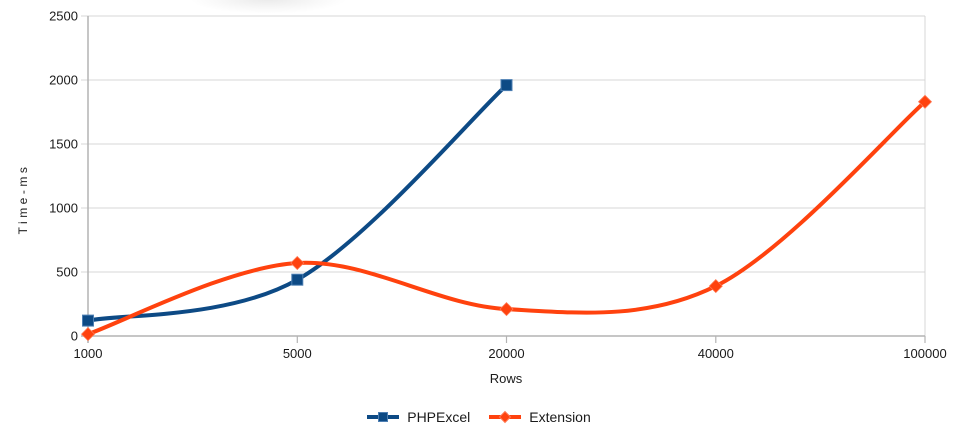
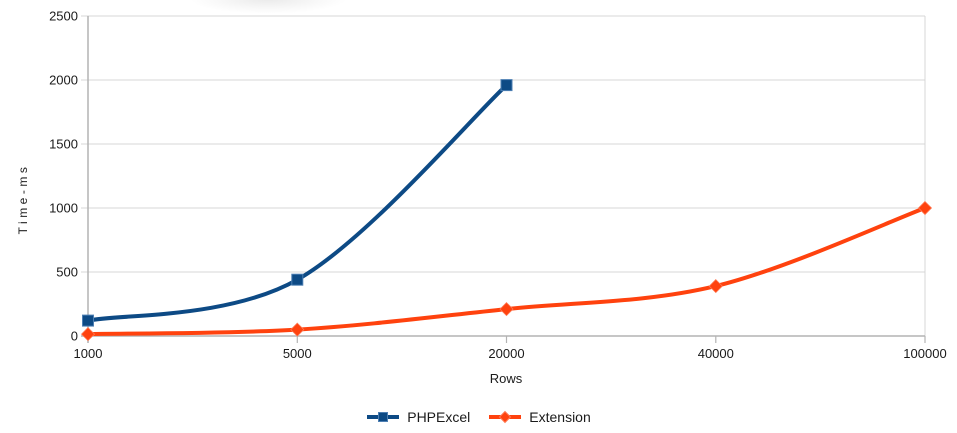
Extension/5000: 570 -> 50
Extension/100000: 1830 -> 1000
